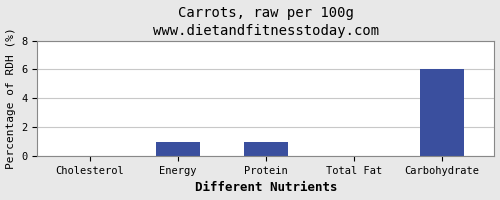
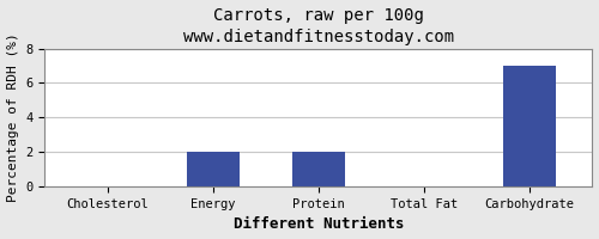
Energy: 1 -> 2
Protein: 1 -> 2
Carbohydrate: 6 -> 7
